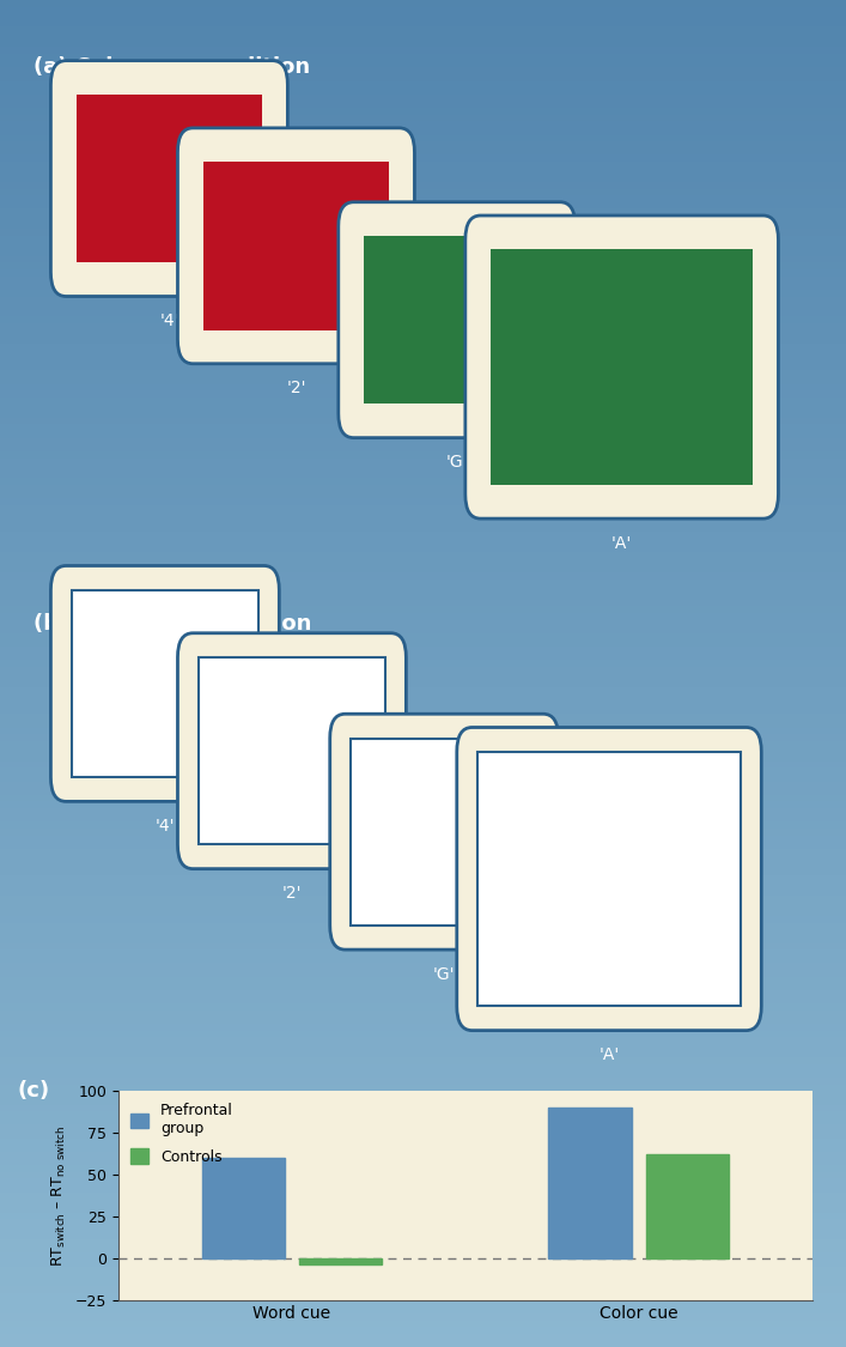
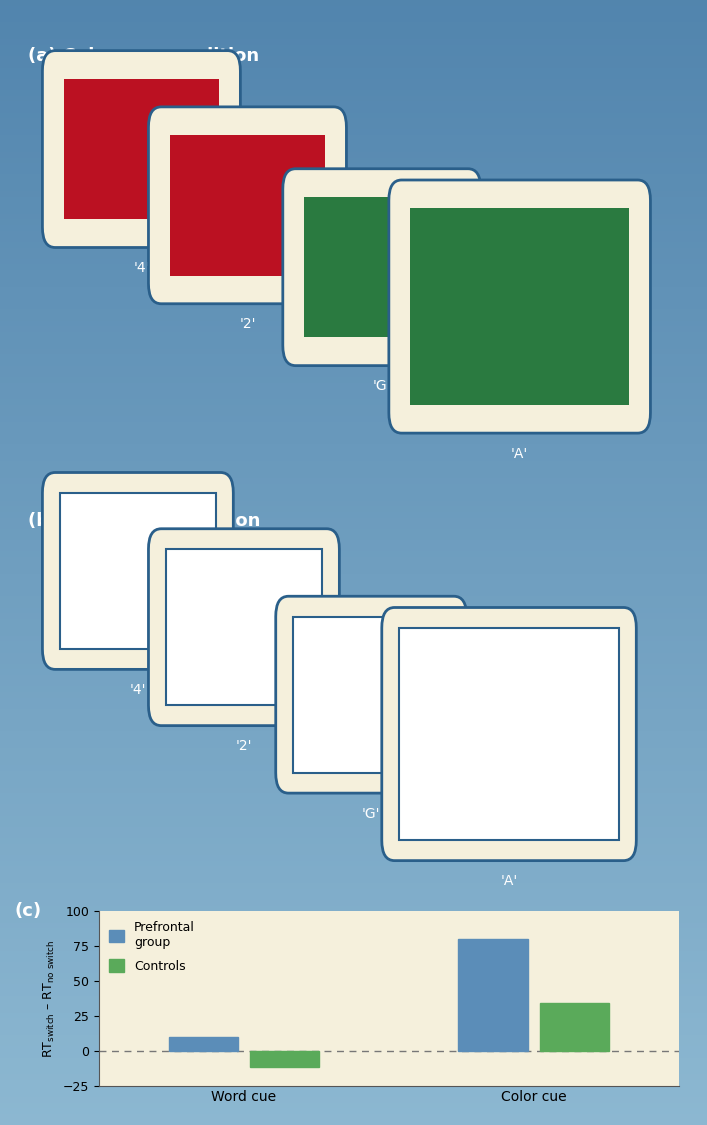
Prefrontal group/Word cue: 60 -> 10
Controls/Word cue: -4 -> -12
Prefrontal group/Color cue: 90 -> 80
Controls/Color cue: 62 -> 34
